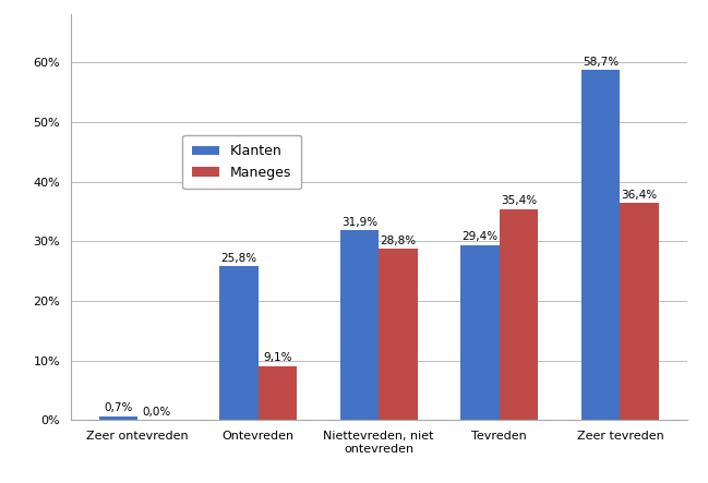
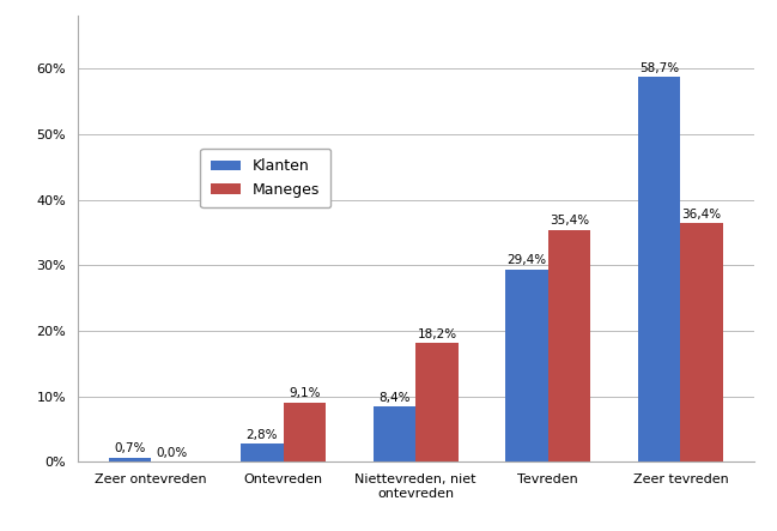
Klanten/Ontevreden: 25,8% -> 2,8%
Klanten/Niettevreden, niet ontevreden: 31,9% -> 8,4%
Maneges/Niettevreden, niet ontevreden: 28,8% -> 18,2%
